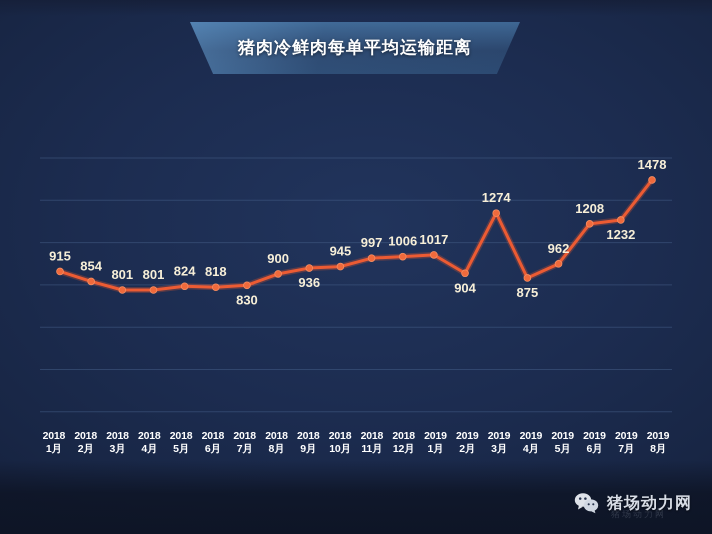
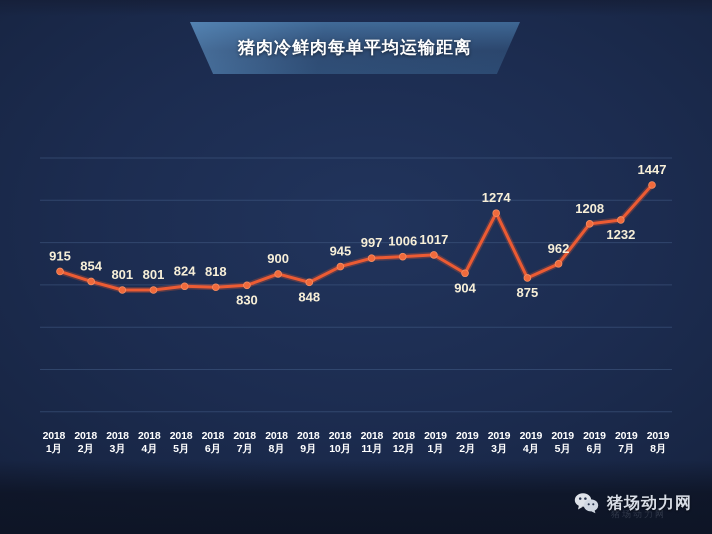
2018 9月: 936 -> 848
2019 8月: 1478 -> 1447
